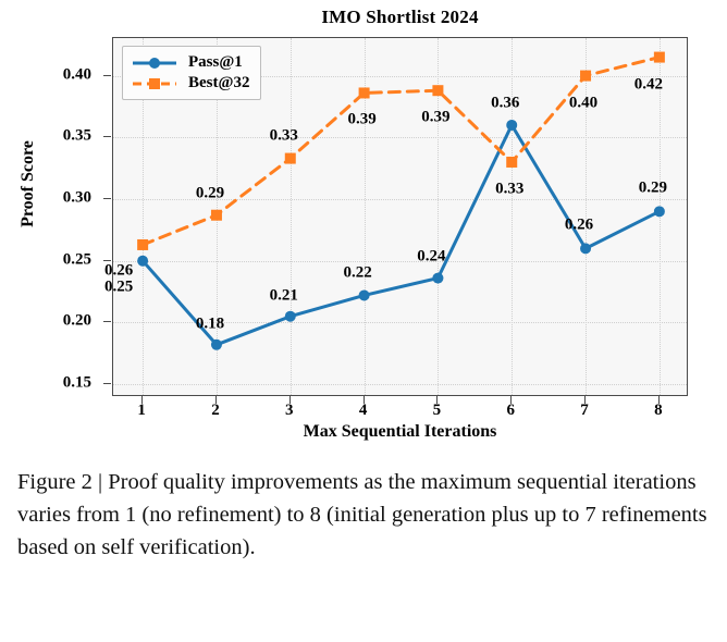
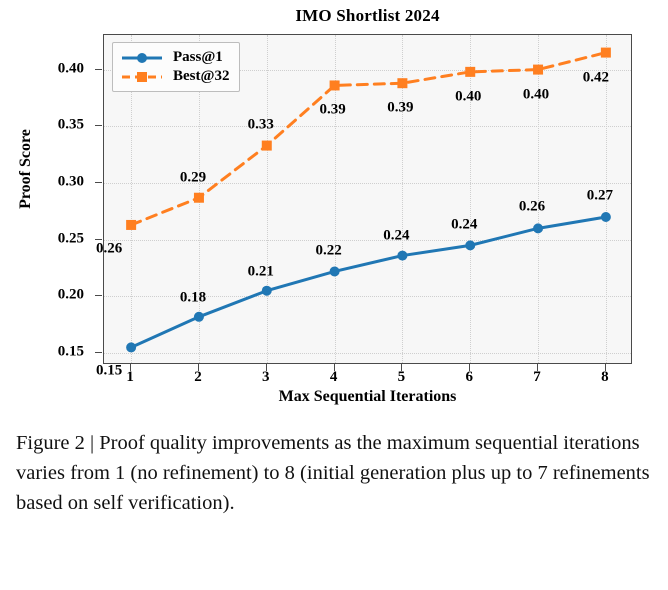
Pass@1/1: 0.25 -> 0.15
Pass@1/6: 0.36 -> 0.24
Best@32/6: 0.33 -> 0.40
Pass@1/8: 0.29 -> 0.27
